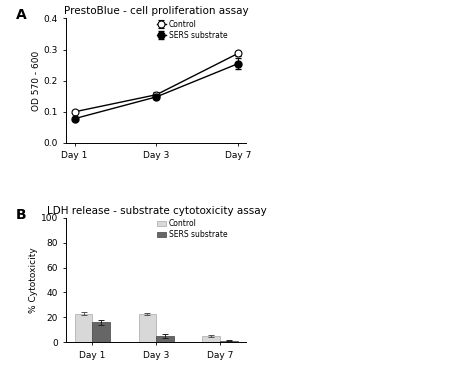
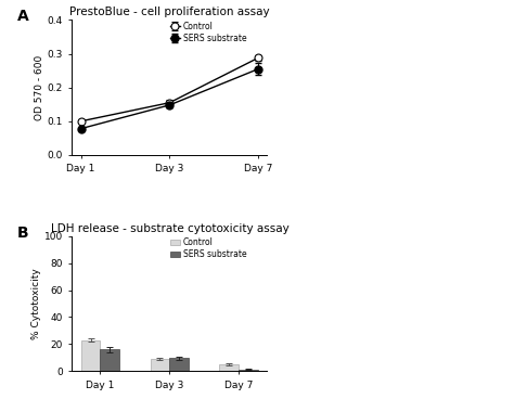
LDH release - substrate cytotoxicity assay/Control/Day 3: 23 -> 9
LDH release - substrate cytotoxicity assay/SERS substrate/Day 3: 5 -> 10
